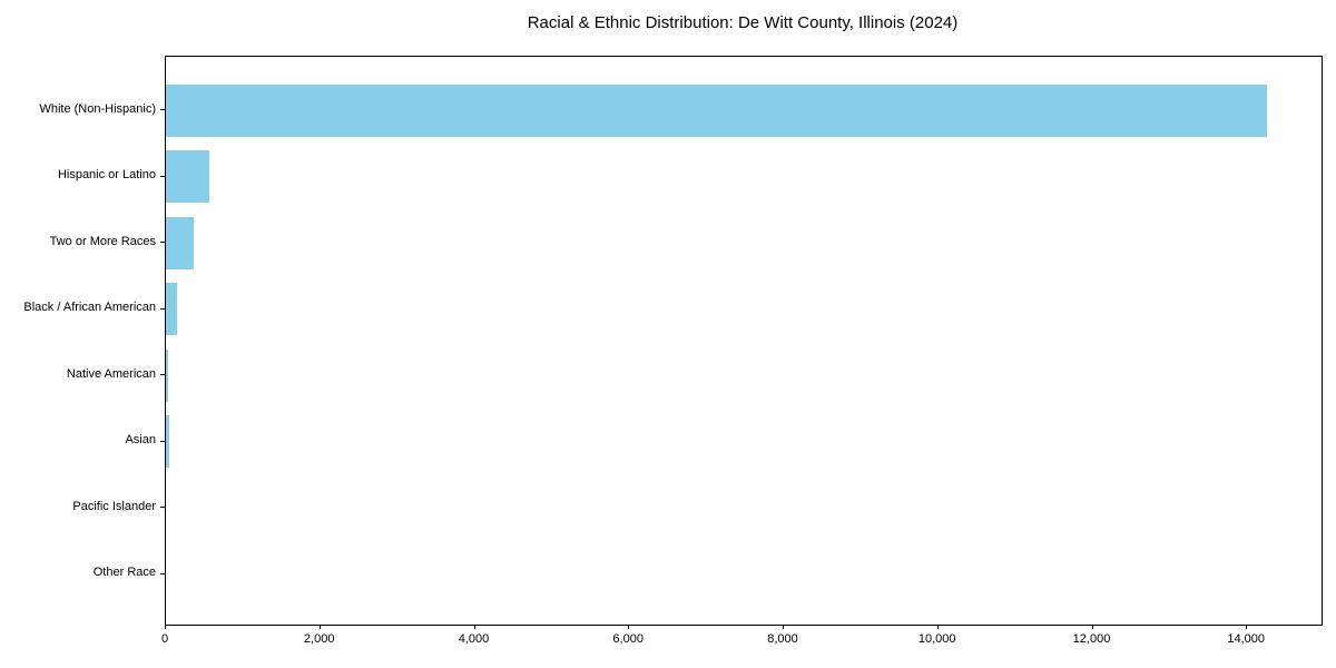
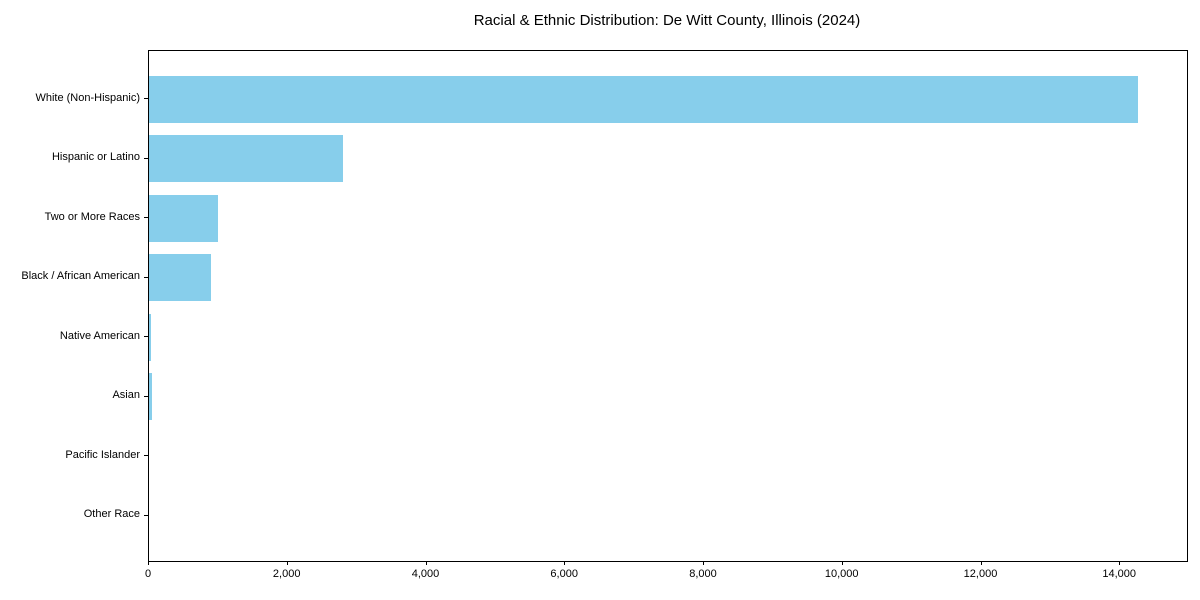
Hispanic or Latino: 600 -> 2800
Two or More Races: 400 -> 1000
Black / African American: 200 -> 900
